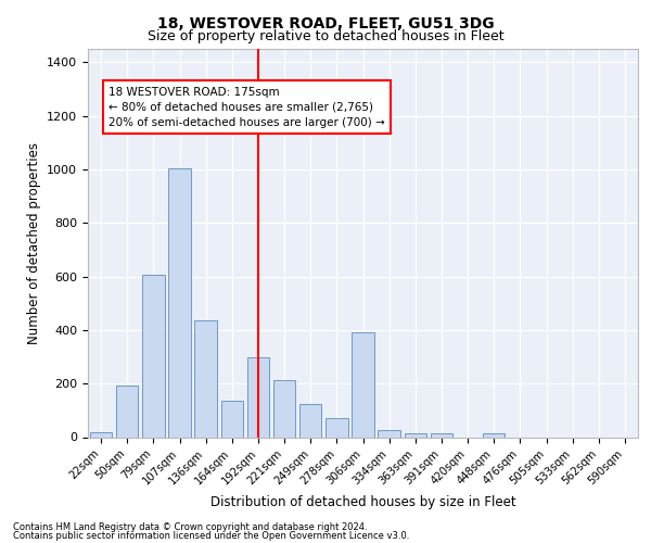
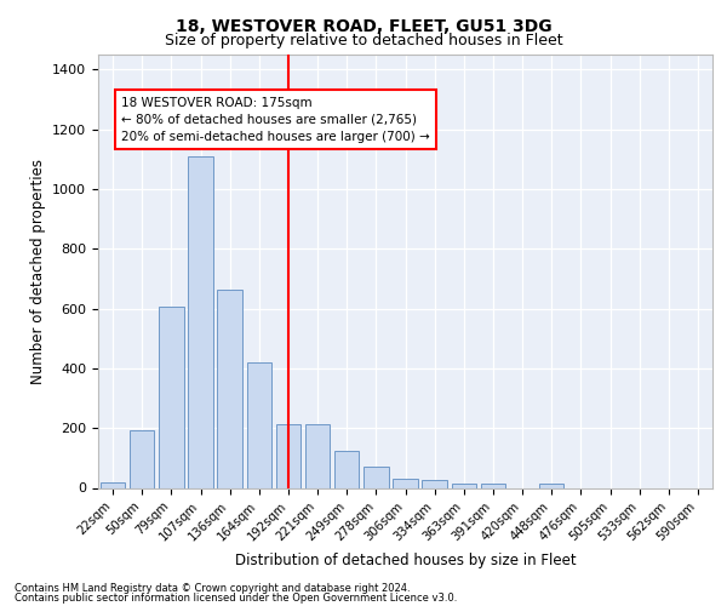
107sqm: 1005 -> 1110
136sqm: 435 -> 665
164sqm: 135 -> 420
192sqm: 300 -> 213
306sqm: 390 -> 32
